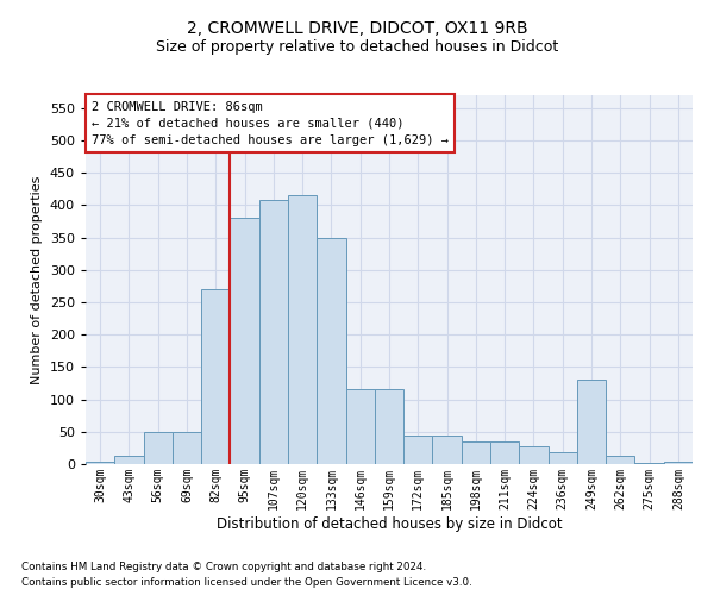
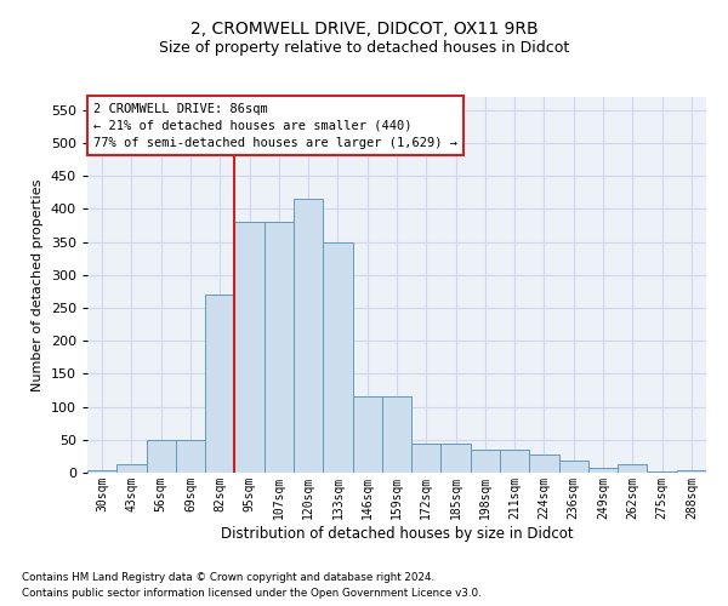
107sqm: 408 -> 380
249sqm: 130 -> 8
